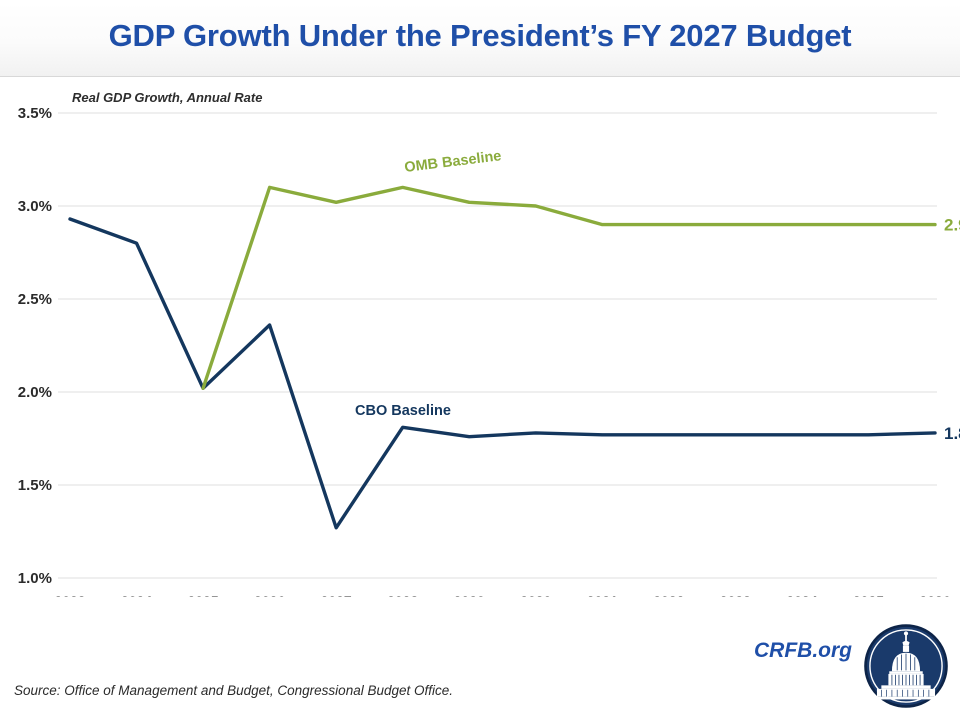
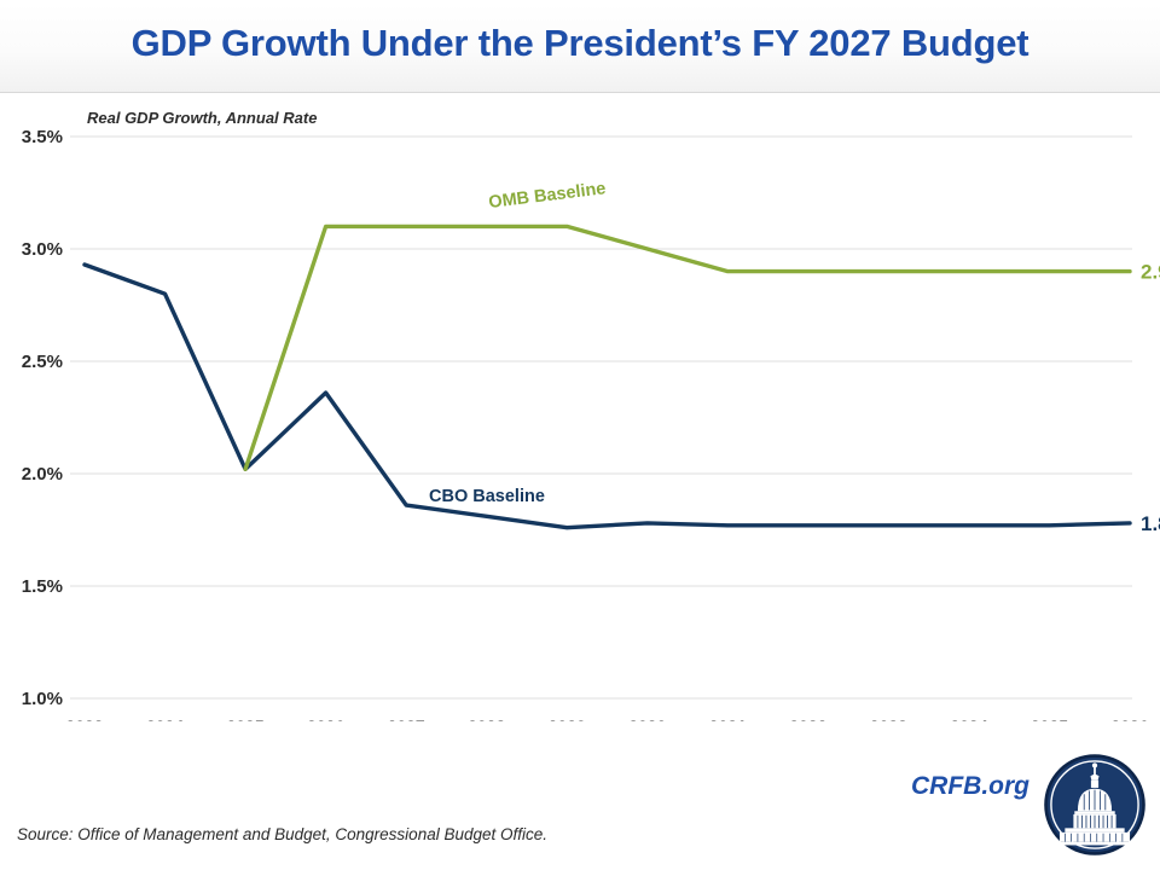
CBO Baseline/2027: 1.27% -> 1.86%
OMB Baseline/2027: 3.02% -> 3.10%
OMB Baseline/2029: 3.02% -> 3.10%
